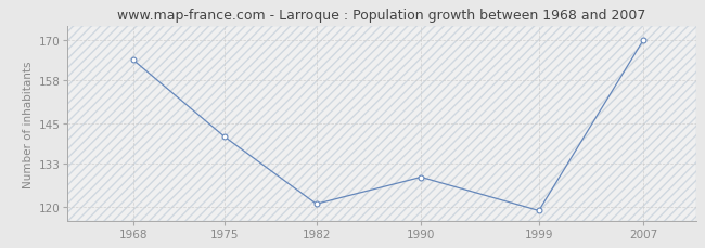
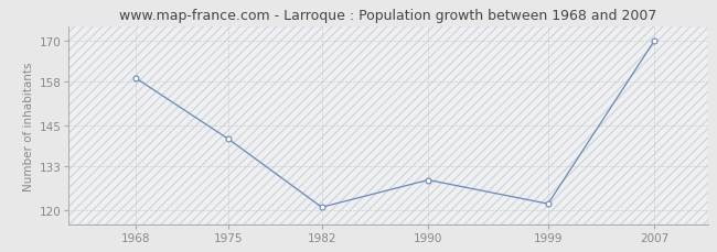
1968: 164 -> 159
1999: 119 -> 122
